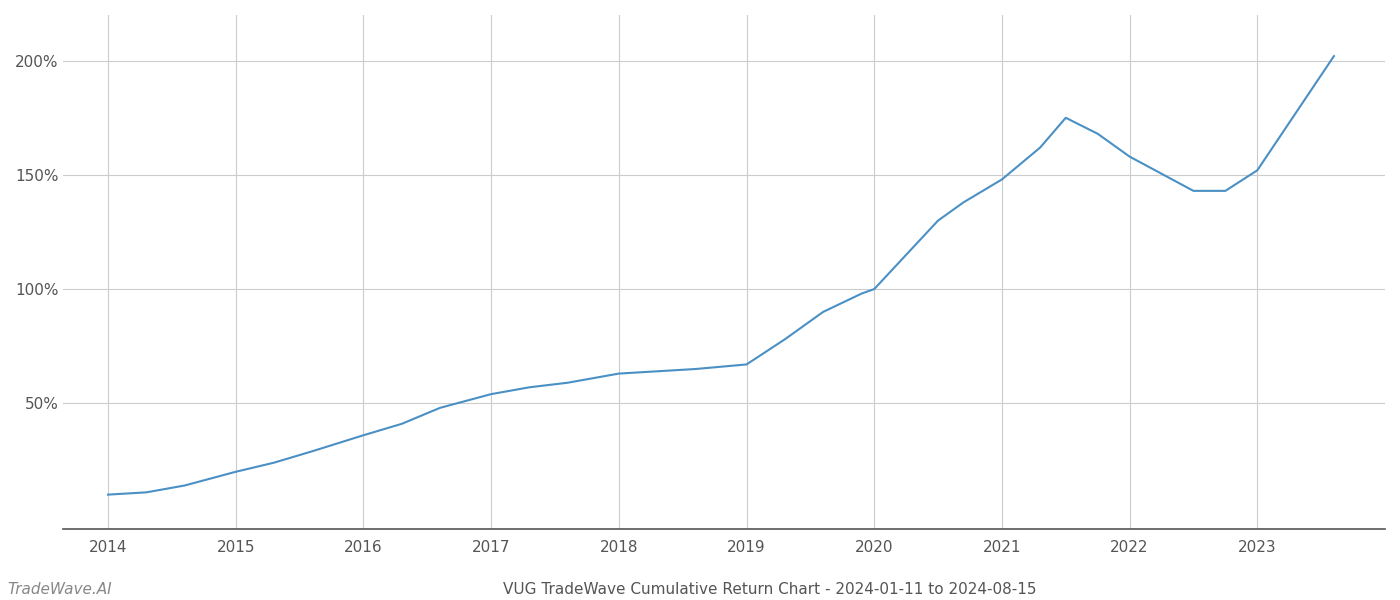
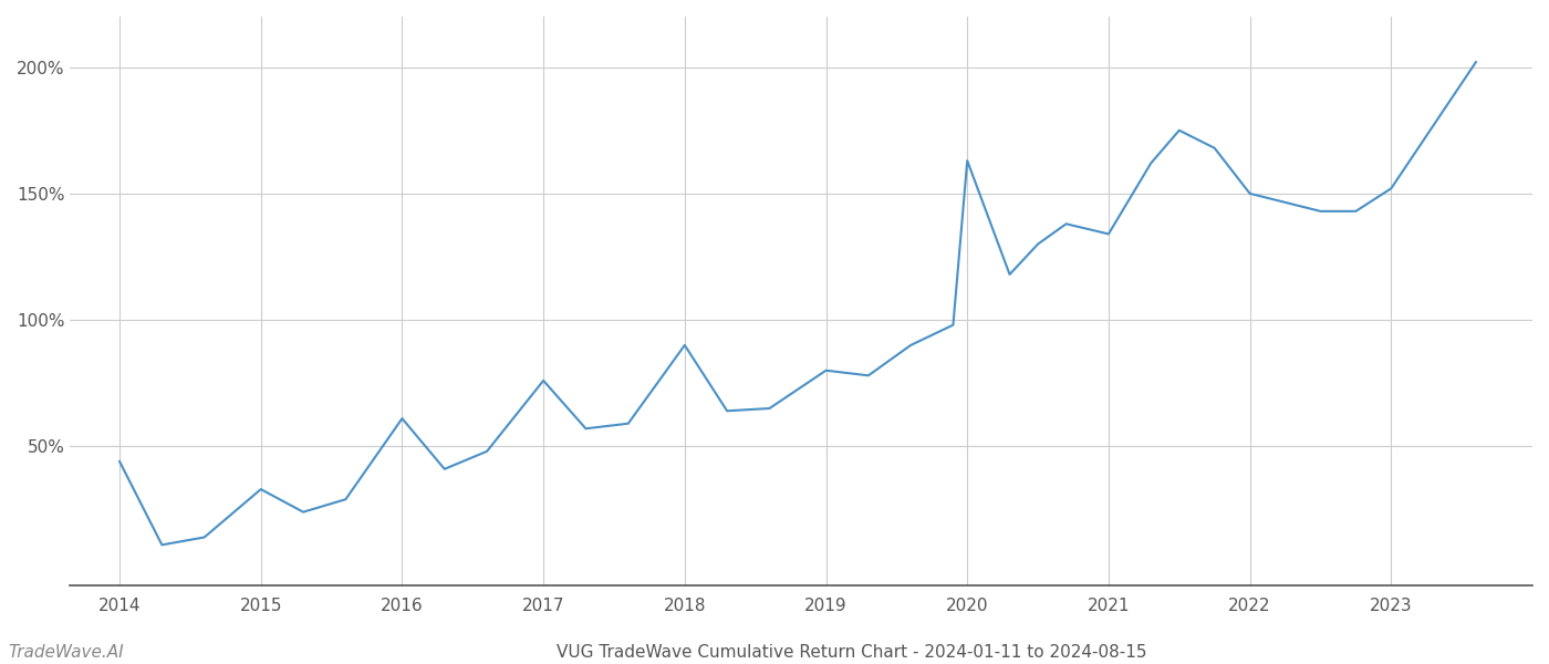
2014: 10% -> 44%
2015: 20% -> 33%
2016: 36% -> 61%
2017: 54% -> 76%
2018: 63% -> 90%
2019: 67% -> 80%
2020: 100% -> 163%
2021: 148% -> 134%
2022: 158% -> 150%
